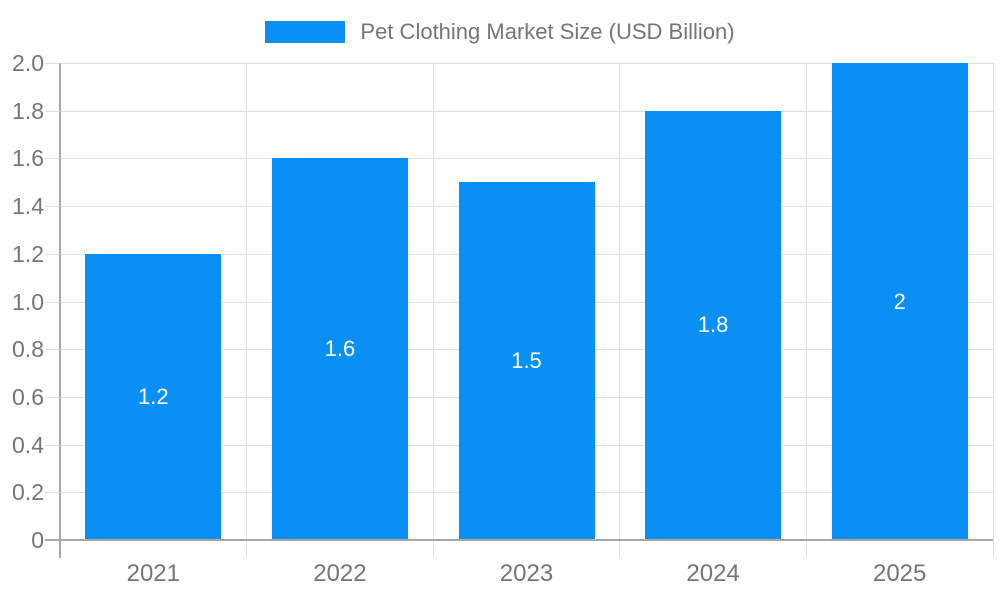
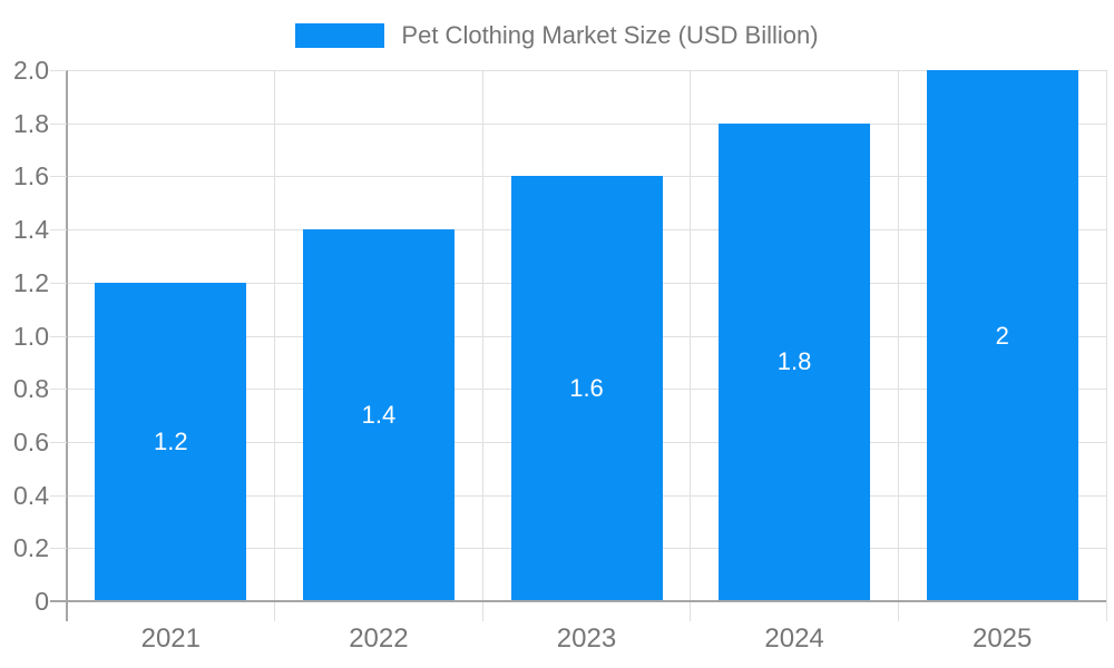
2022: 1.6 -> 1.4
2023: 1.5 -> 1.6
